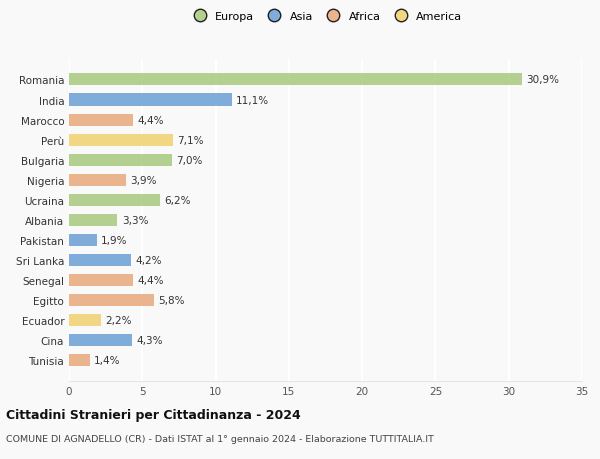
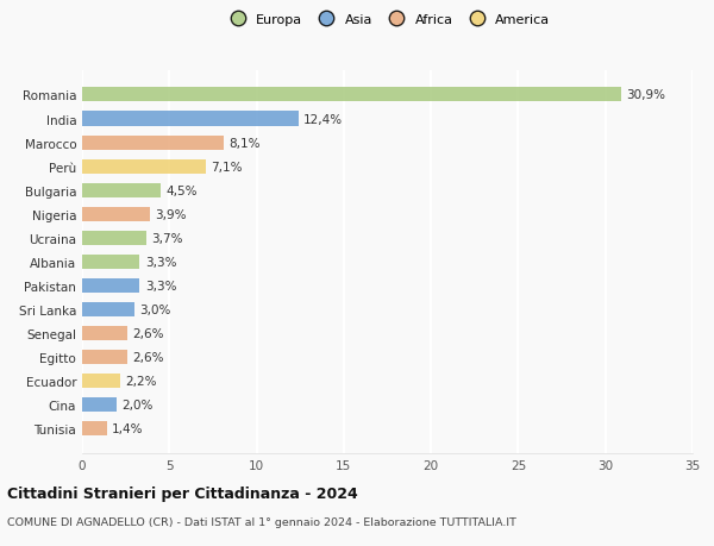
India: 11,1% -> 12,4%
Marocco: 4,4% -> 8,1%
Bulgaria: 7,0% -> 4,5%
Ucraina: 6,2% -> 3,7%
Pakistan: 1,9% -> 3,3%
Sri Lanka: 4,2% -> 3,0%
Senegal: 4,4% -> 2,6%
Egitto: 5,8% -> 2,6%
Cina: 4,3% -> 2,0%
